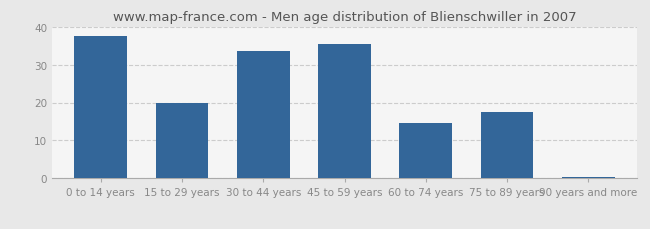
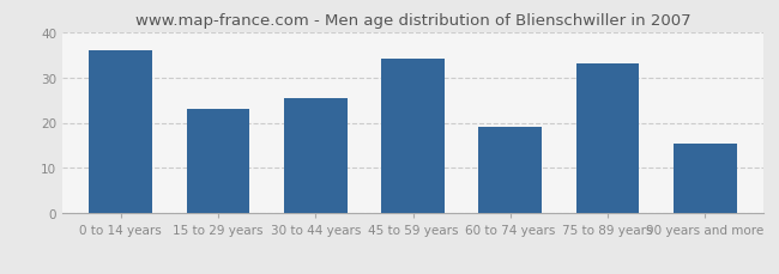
0 to 14 years: 37.5 -> 36.0
15 to 29 years: 20.0 -> 23.0
30 to 44 years: 33.5 -> 25.5
45 to 59 years: 35.5 -> 34.0
60 to 74 years: 14.5 -> 19.0
75 to 89 years: 17.5 -> 33.0
90 years and more: 0.5 -> 15.5
